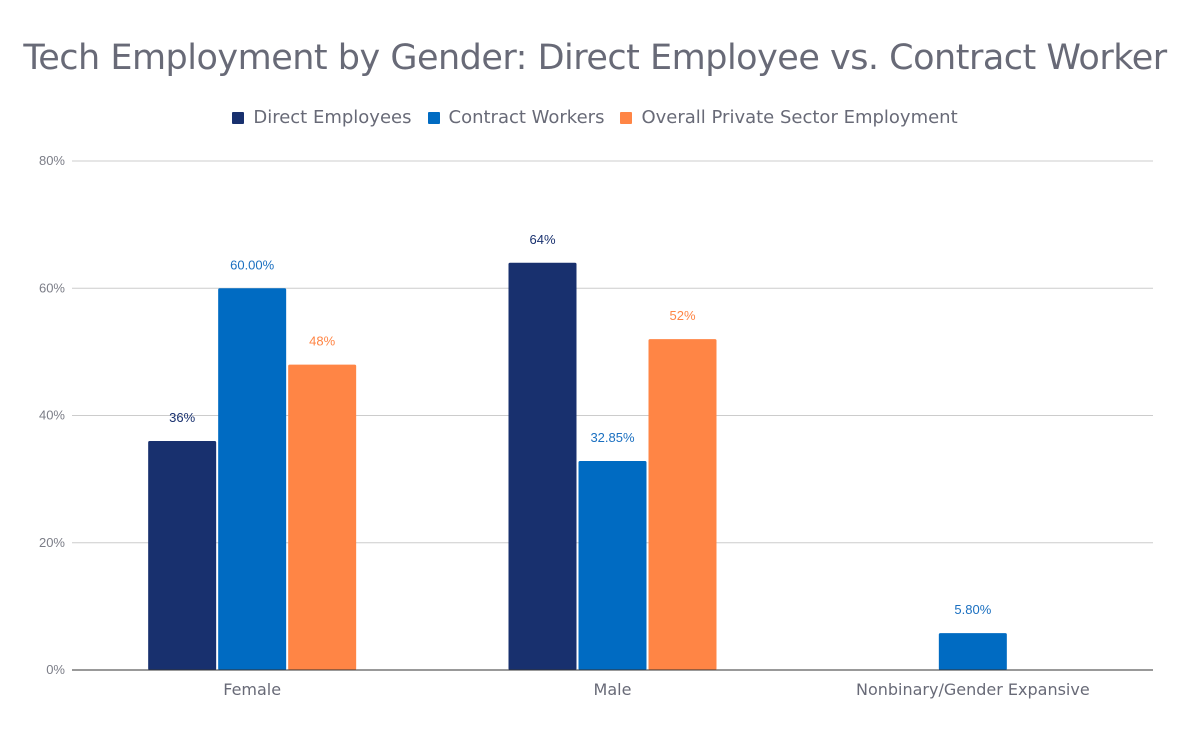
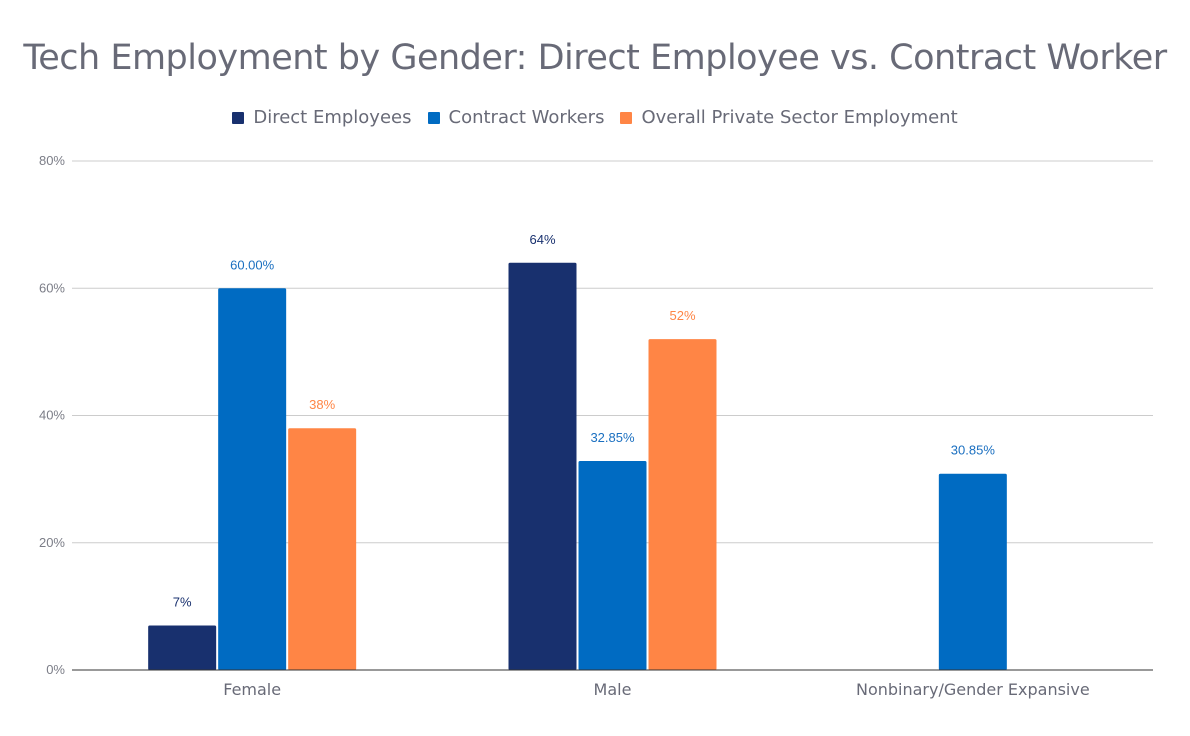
Direct Employees/Female: 36% -> 7%
Overall Private Sector Employment/Female: 48% -> 38%
Contract Workers/Nonbinary/Gender Expansive: 5.80% -> 30.85%
